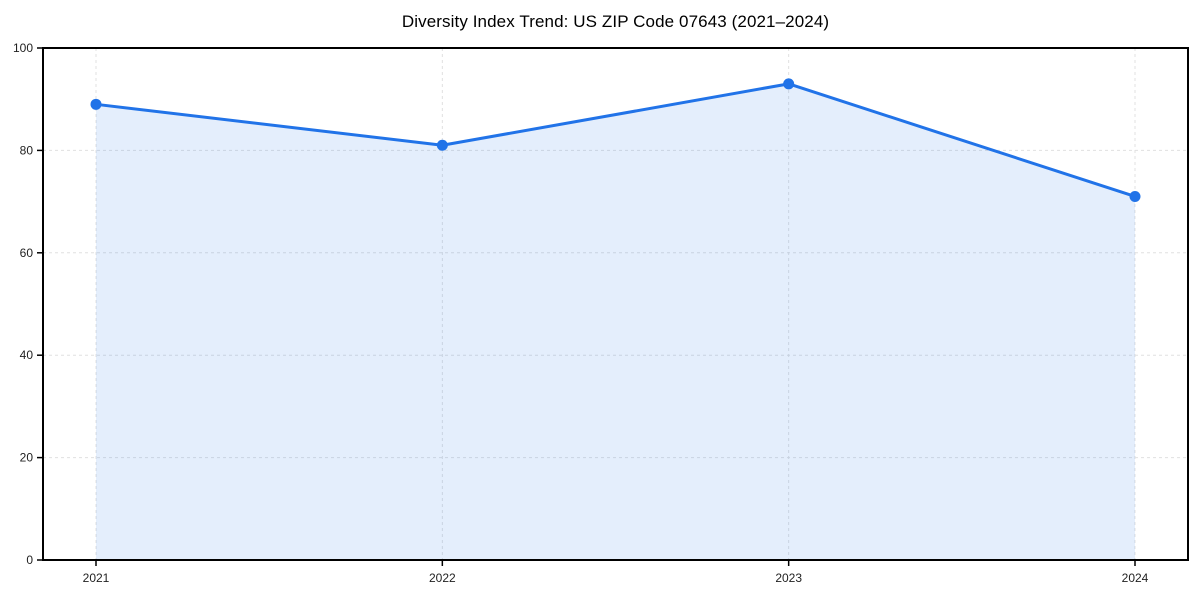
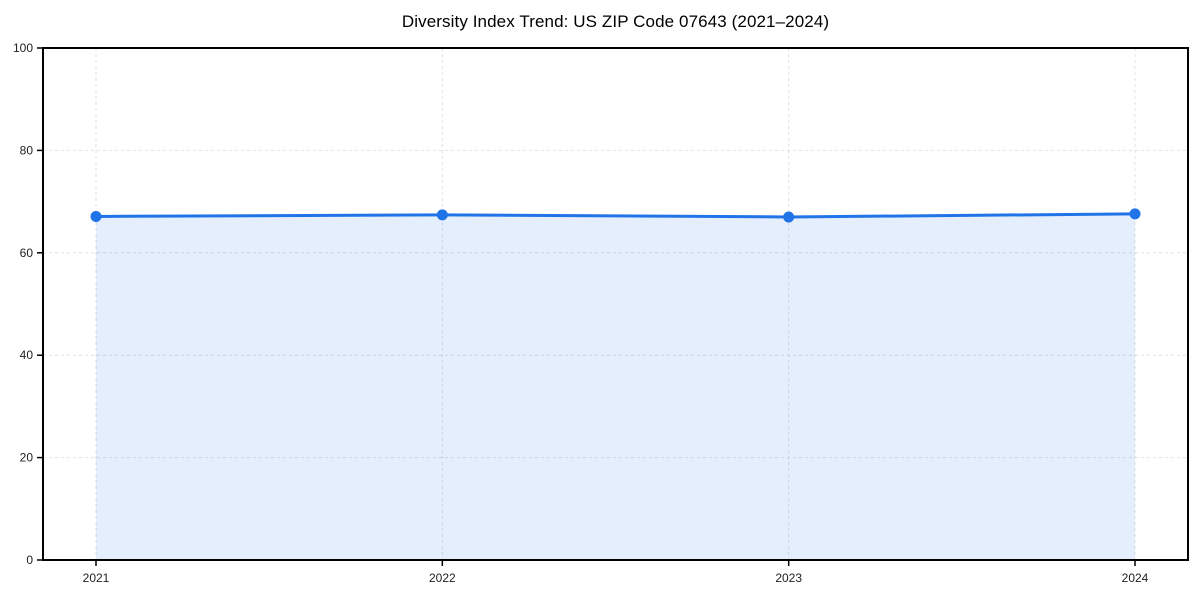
2021: 89 -> 67
2022: 81 -> 67
2023: 93 -> 67
2024: 71 -> 68
